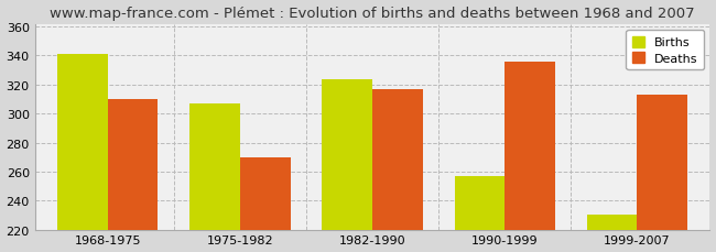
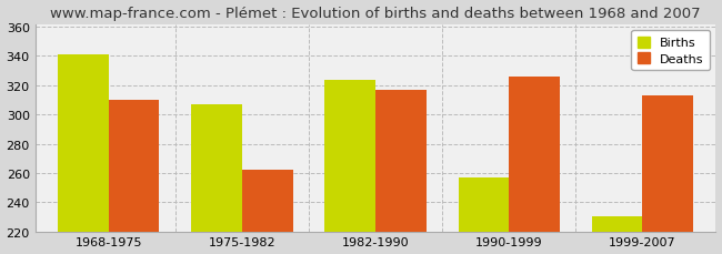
Deaths/1975-1982: 270 -> 262
Deaths/1990-1999: 336 -> 326
